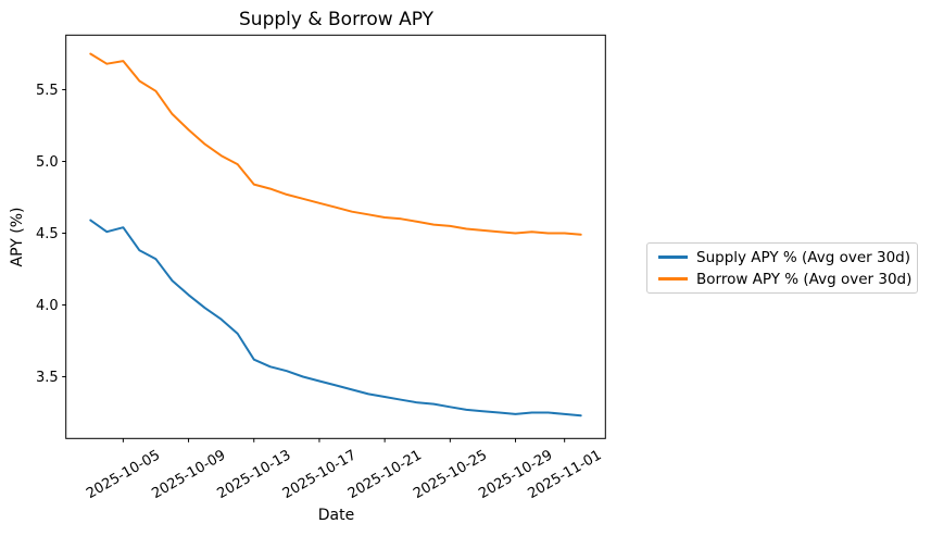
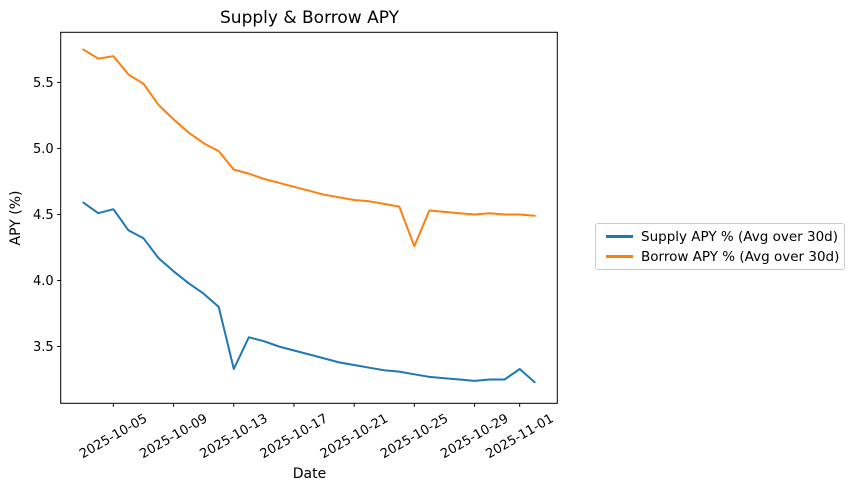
Supply APY % (Avg over 30d)/2025-10-13: 3.62 -> 3.33
Borrow APY % (Avg over 30d)/2025-10-25: 4.55 -> 4.26
Supply APY % (Avg over 30d)/2025-11-01: 3.24 -> 3.33
